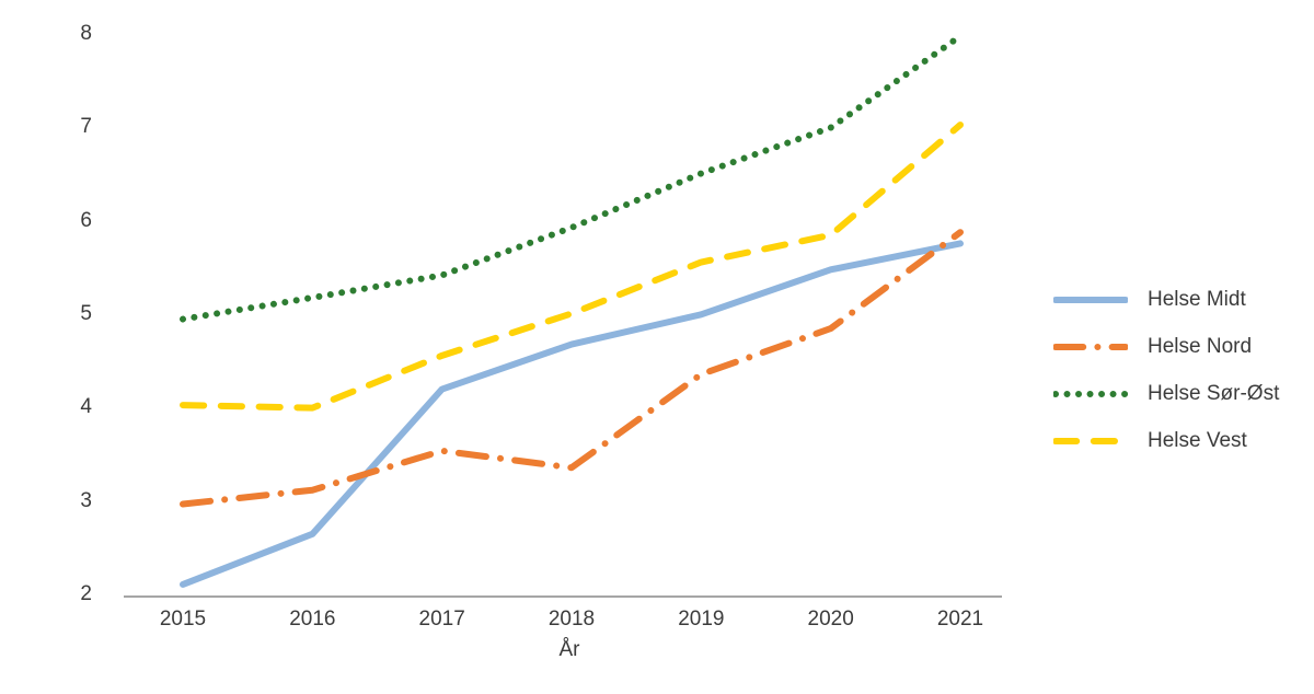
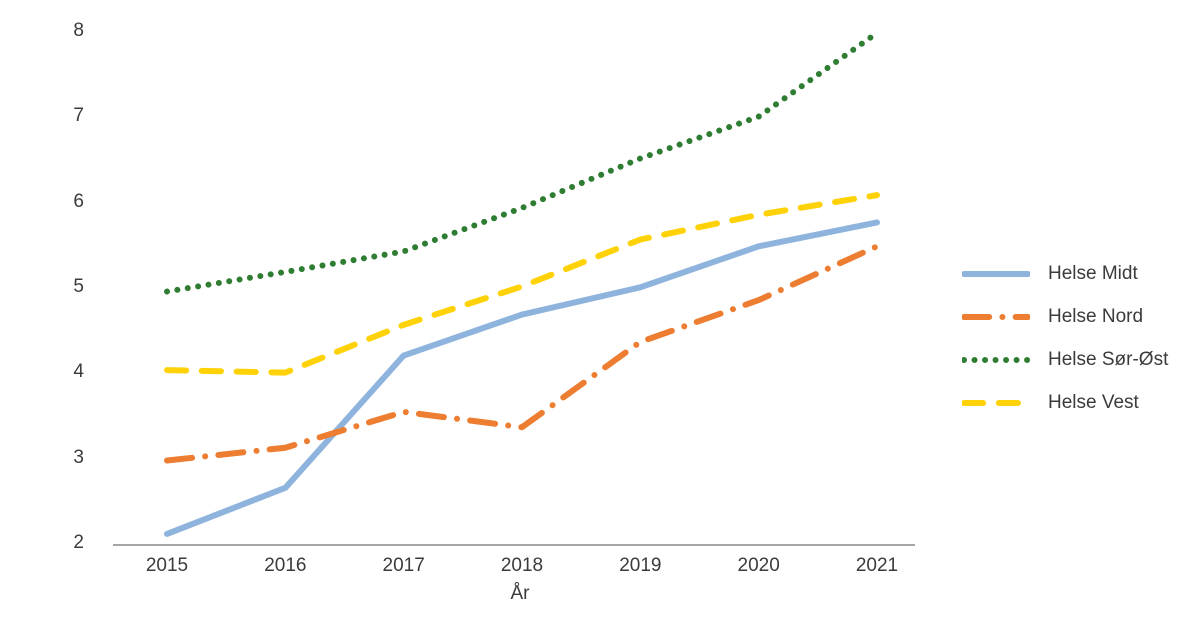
Helse Nord/2021: 5.9 -> 5.5
Helse Vest/2021: 7.0 -> 6.1
